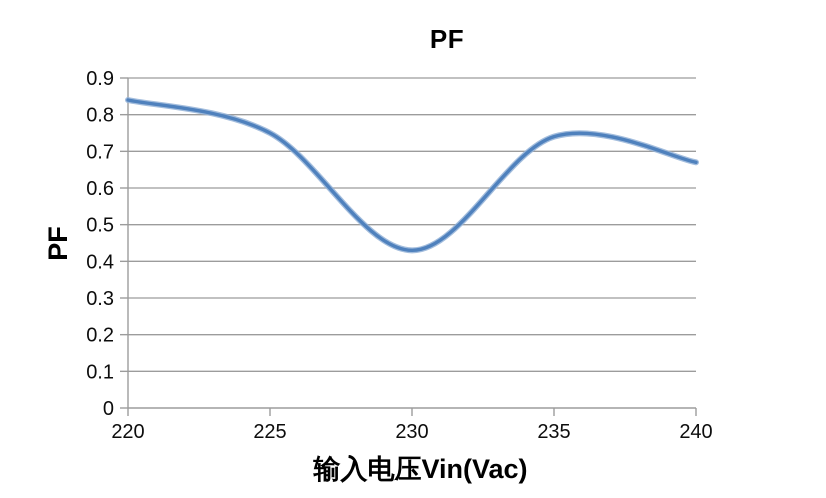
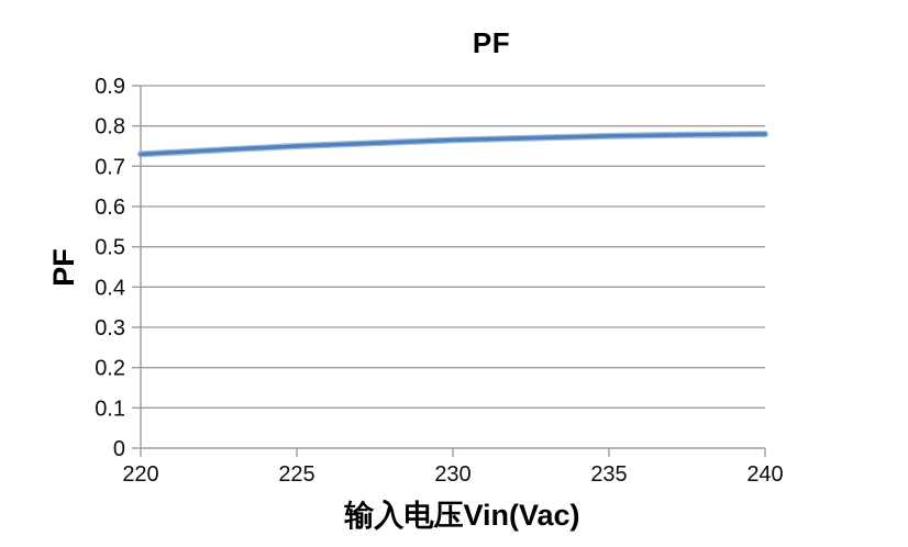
220: 0.84 -> 0.73
230: 0.43 -> 0.77
235: 0.74 -> 0.78
240: 0.67 -> 0.78
